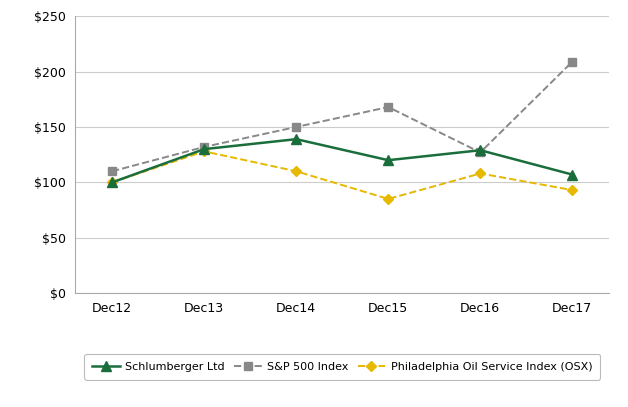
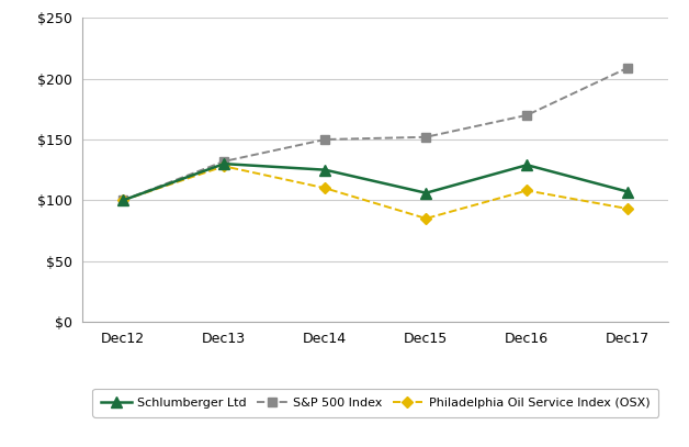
S&P 500 Index/Dec12: $110 -> $100
Schlumberger Ltd/Dec14: $139 -> $125
Schlumberger Ltd/Dec15: $120 -> $106
S&P 500 Index/Dec15: $168 -> $152
S&P 500 Index/Dec16: $127 -> $170
